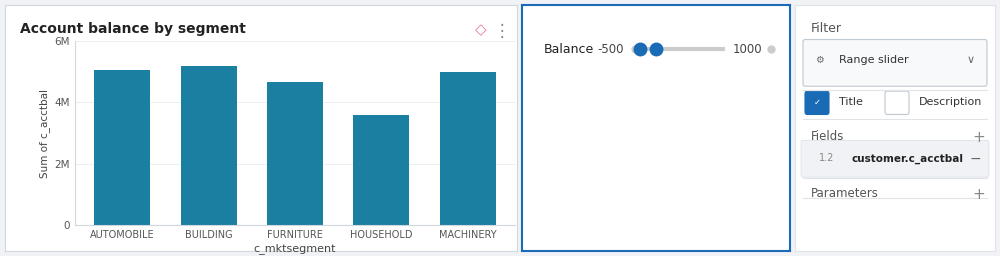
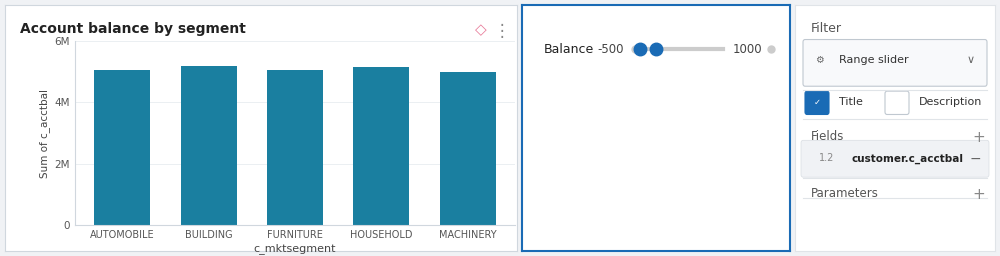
FURNITURE: 4.65M -> 5.05M
HOUSEHOLD: 3.60M -> 5.15M
